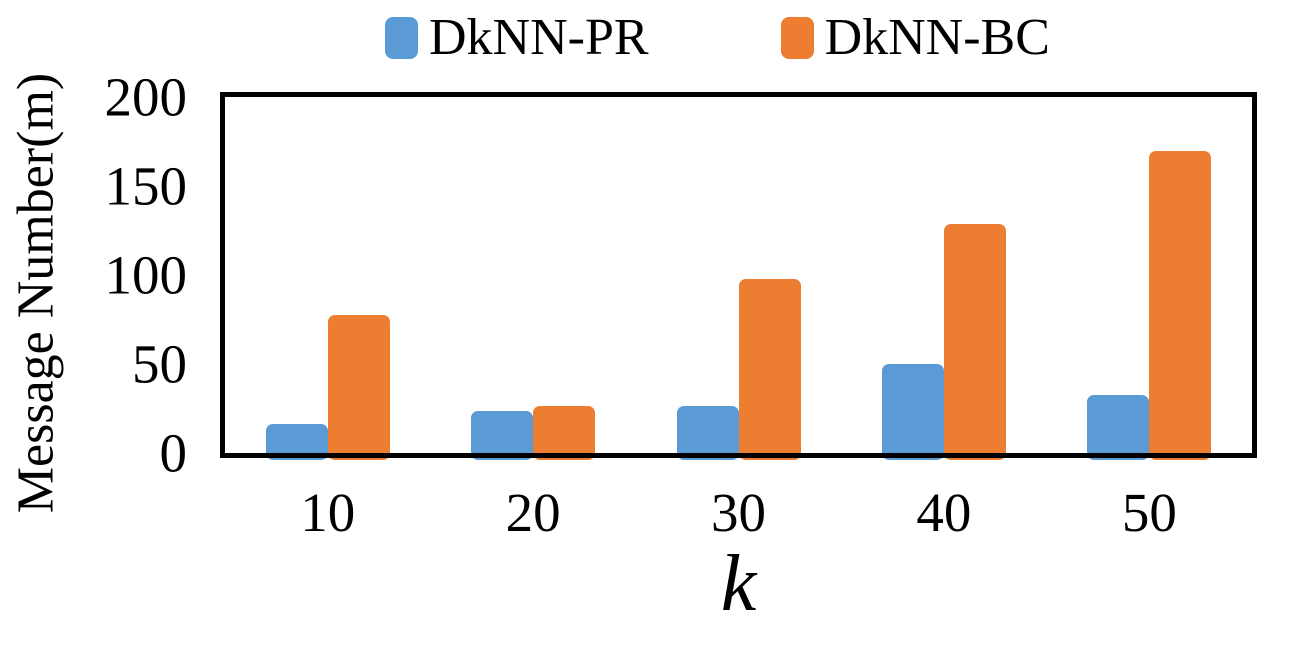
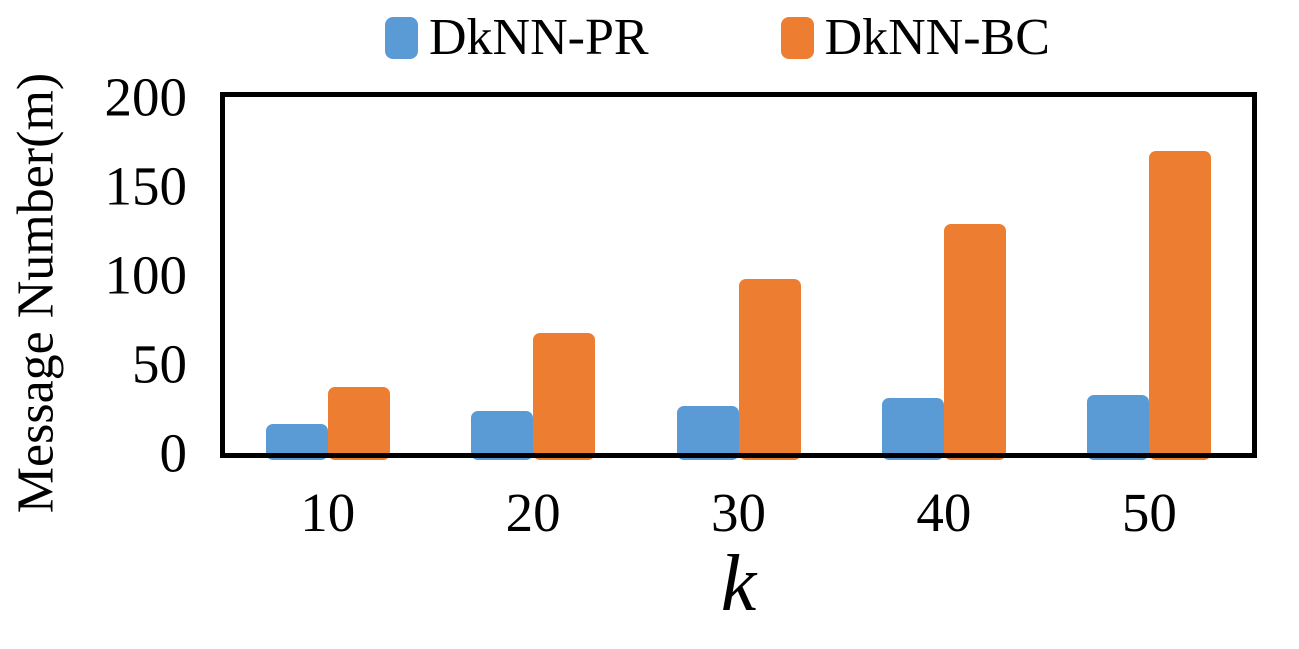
DkNN-BC/10: 80 -> 40
DkNN-BC/20: 30 -> 70
DkNN-PR/40: 53 -> 34
